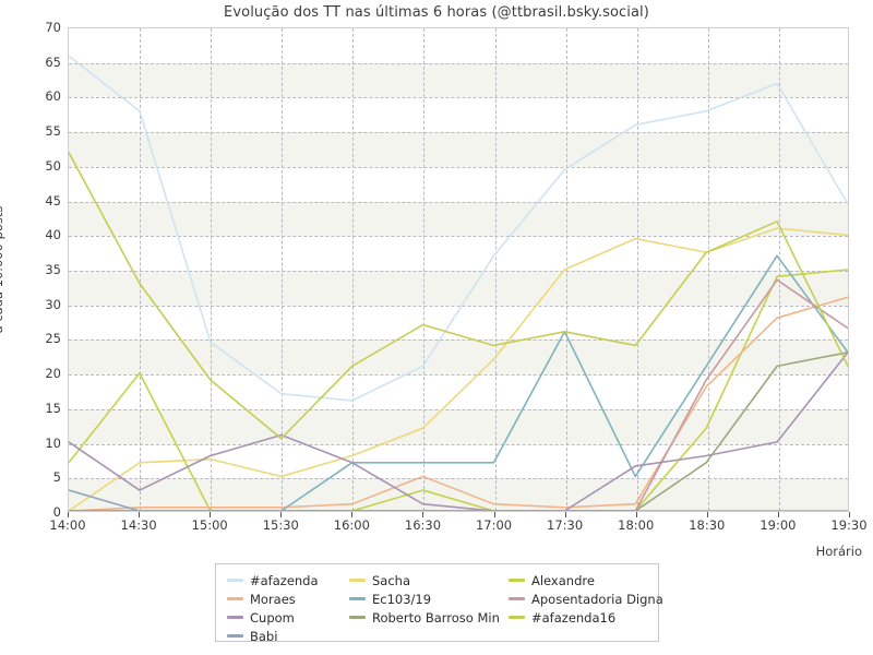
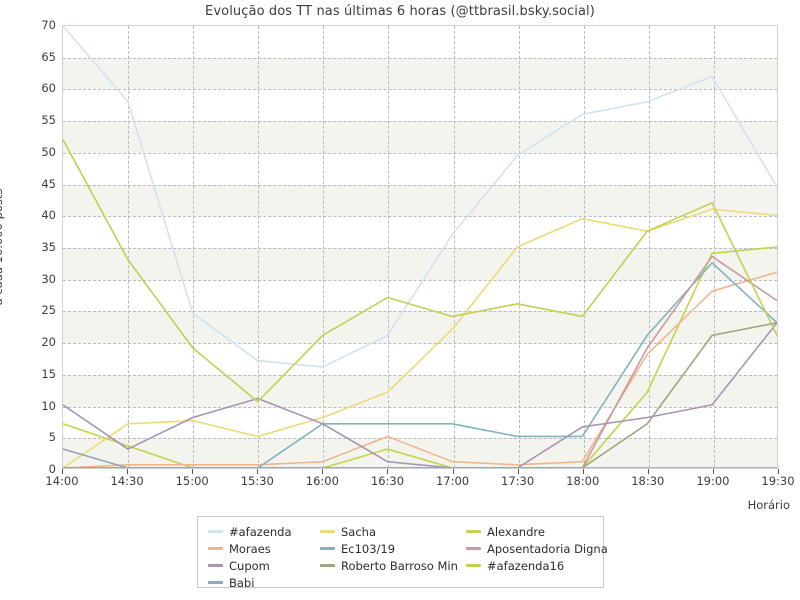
#afazenda/14:00: 66 -> 70
Alexandre/14:30: 20 -> 4
Ec103/19/17:30: 26 -> 5
Ec103/19/19:00: 37 -> 32
